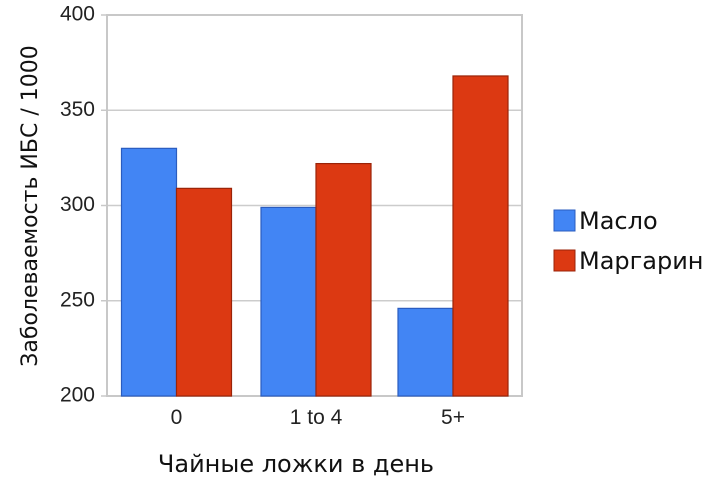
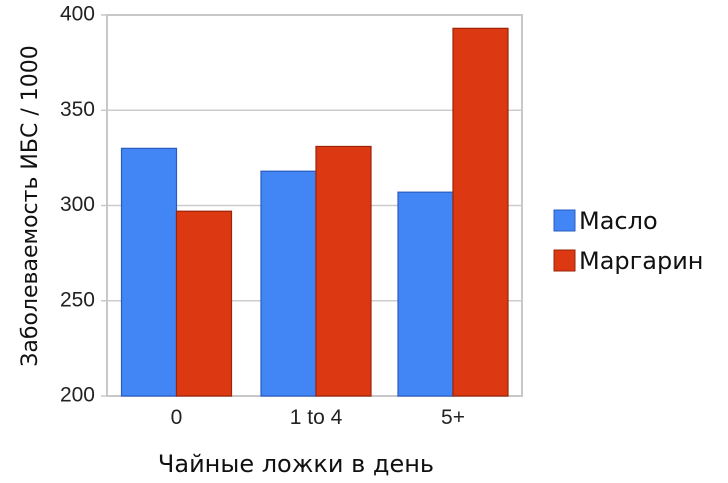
Маргарин/0: 309 -> 297
Масло/1 to 4: 299 -> 318
Маргарин/1 to 4: 322 -> 331
Масло/5+: 246 -> 307
Маргарин/5+: 368 -> 393
